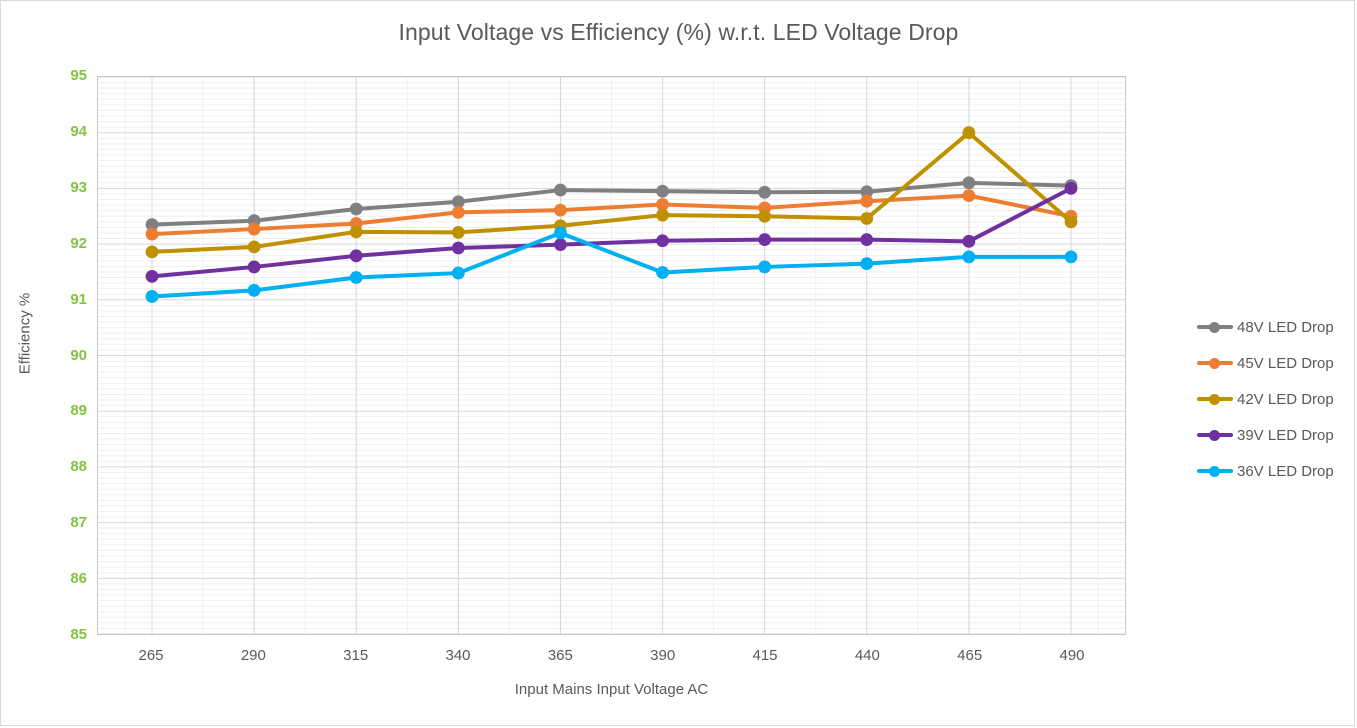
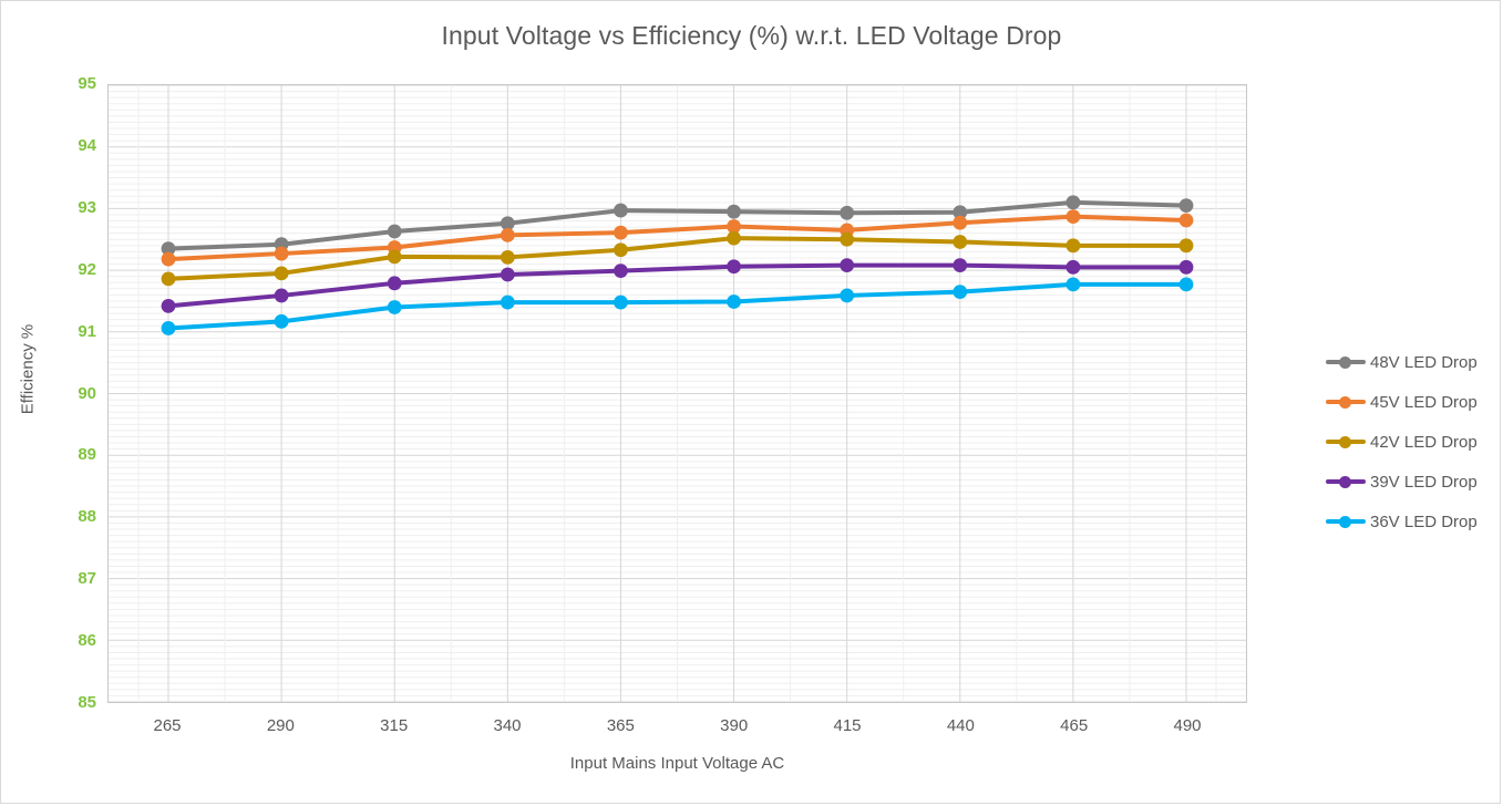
36V LED Drop/365: 92.2 -> 91.5
42V LED Drop/465: 94.0 -> 92.4
45V LED Drop/490: 92.5 -> 92.8
39V LED Drop/490: 93.0 -> 92.0
